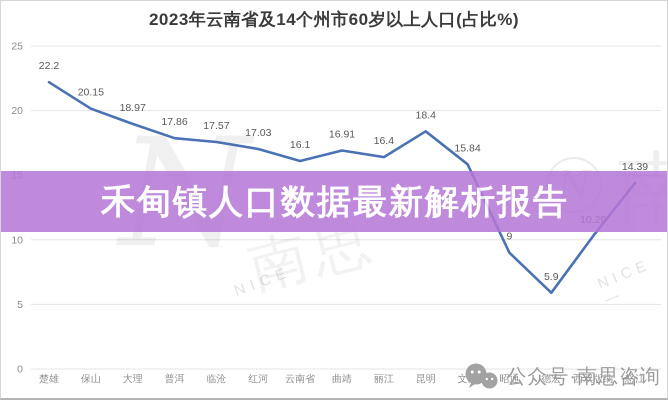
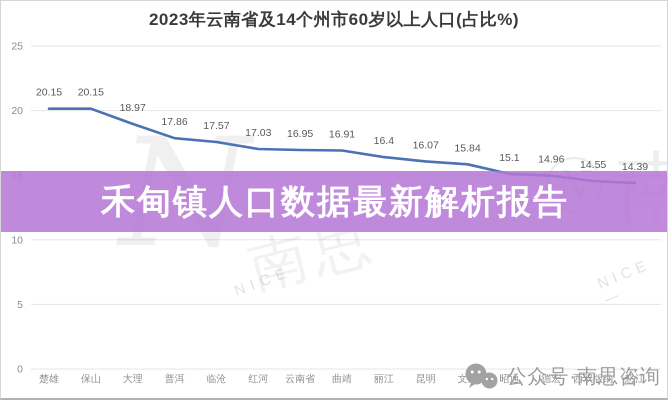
楚雄: 22.2 -> 20.15
云南省: 16.1 -> 16.95
昆明: 18.4 -> 16.07
昭通: 9 -> 15.1
德宏: 5.9 -> 14.96
西双版纳: 10.29 -> 14.55
